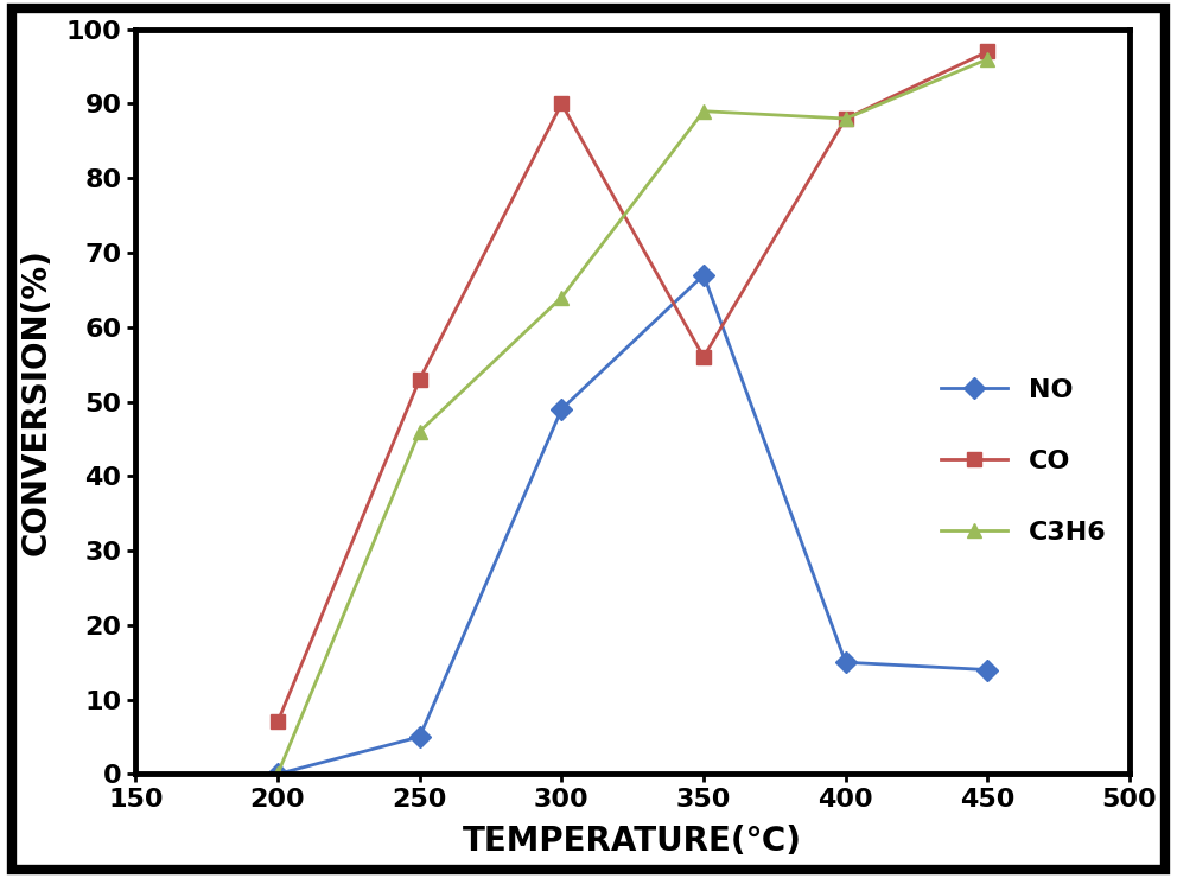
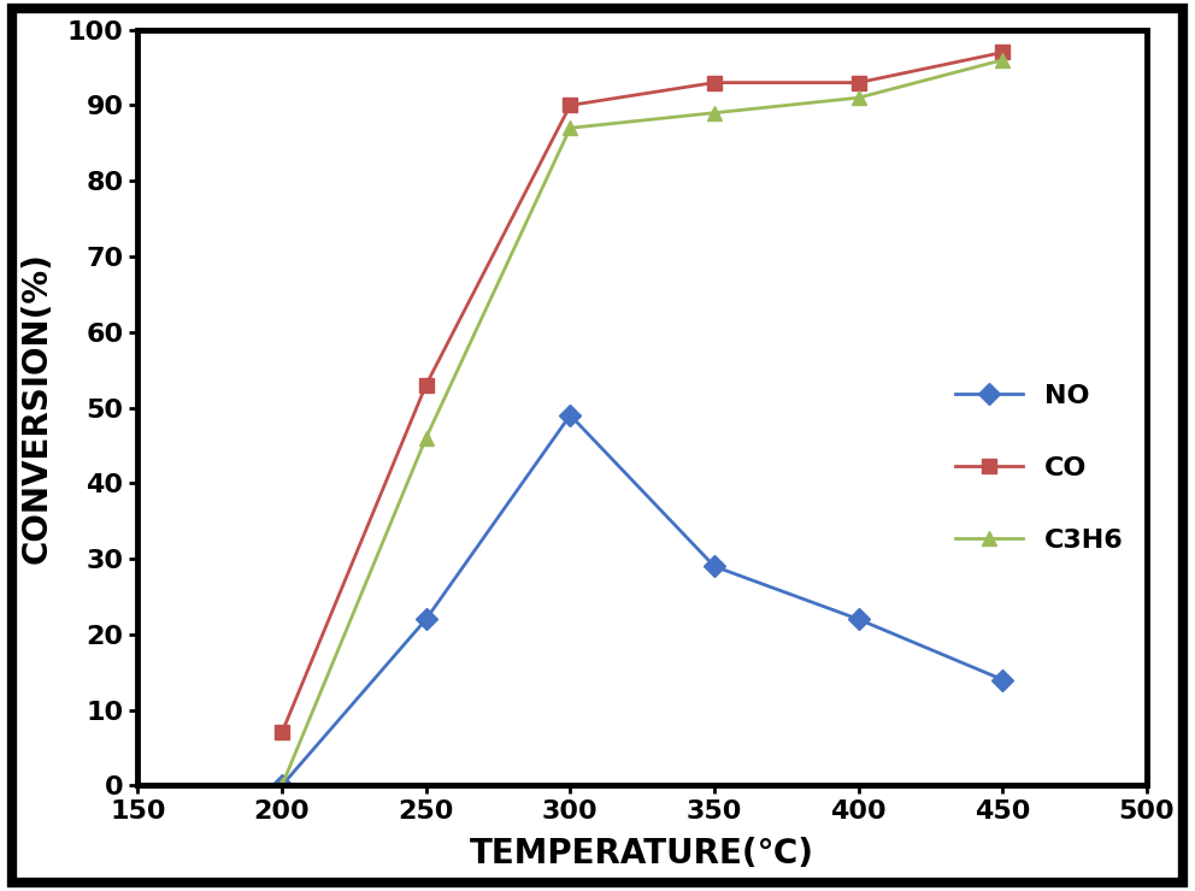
NO/250: 5 -> 22
C3H6/300: 64 -> 87
NO/350: 67 -> 29
CO/350: 56 -> 93
NO/400: 15 -> 22
CO/400: 88 -> 93
C3H6/400: 88 -> 91
